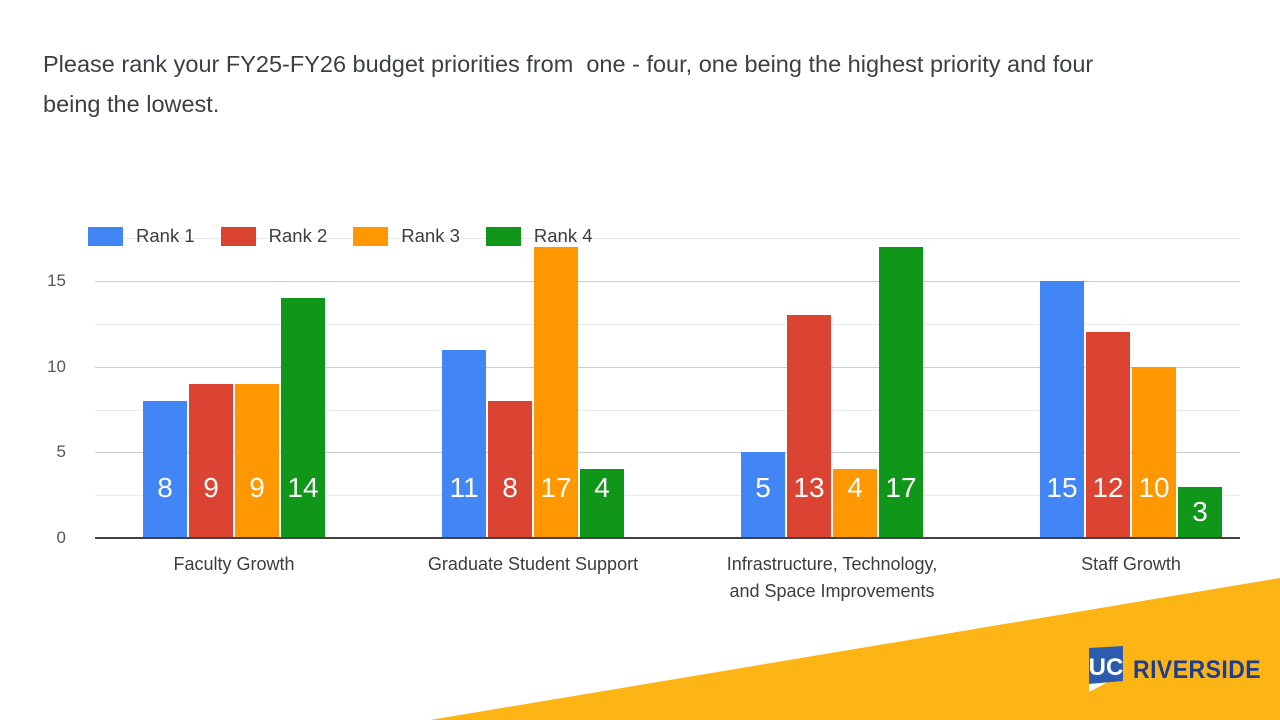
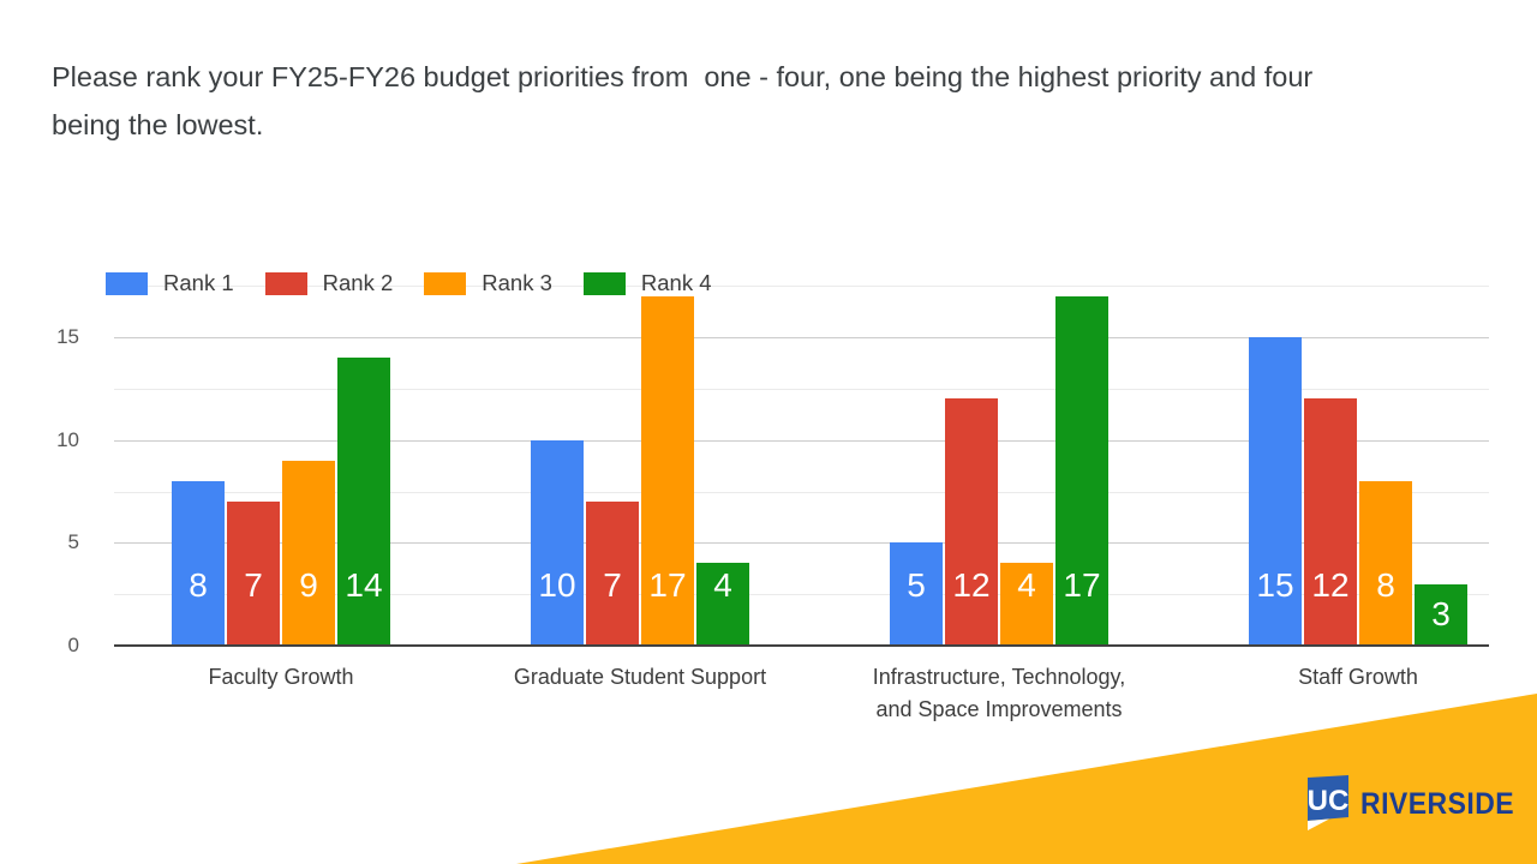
Rank 2/Faculty Growth: 9 -> 7
Rank 1/Graduate Student Support: 11 -> 10
Rank 2/Graduate Student Support: 8 -> 7
Rank 2/Infrastructure, Technology, and Space Improvements: 13 -> 12
Rank 3/Staff Growth: 10 -> 8
